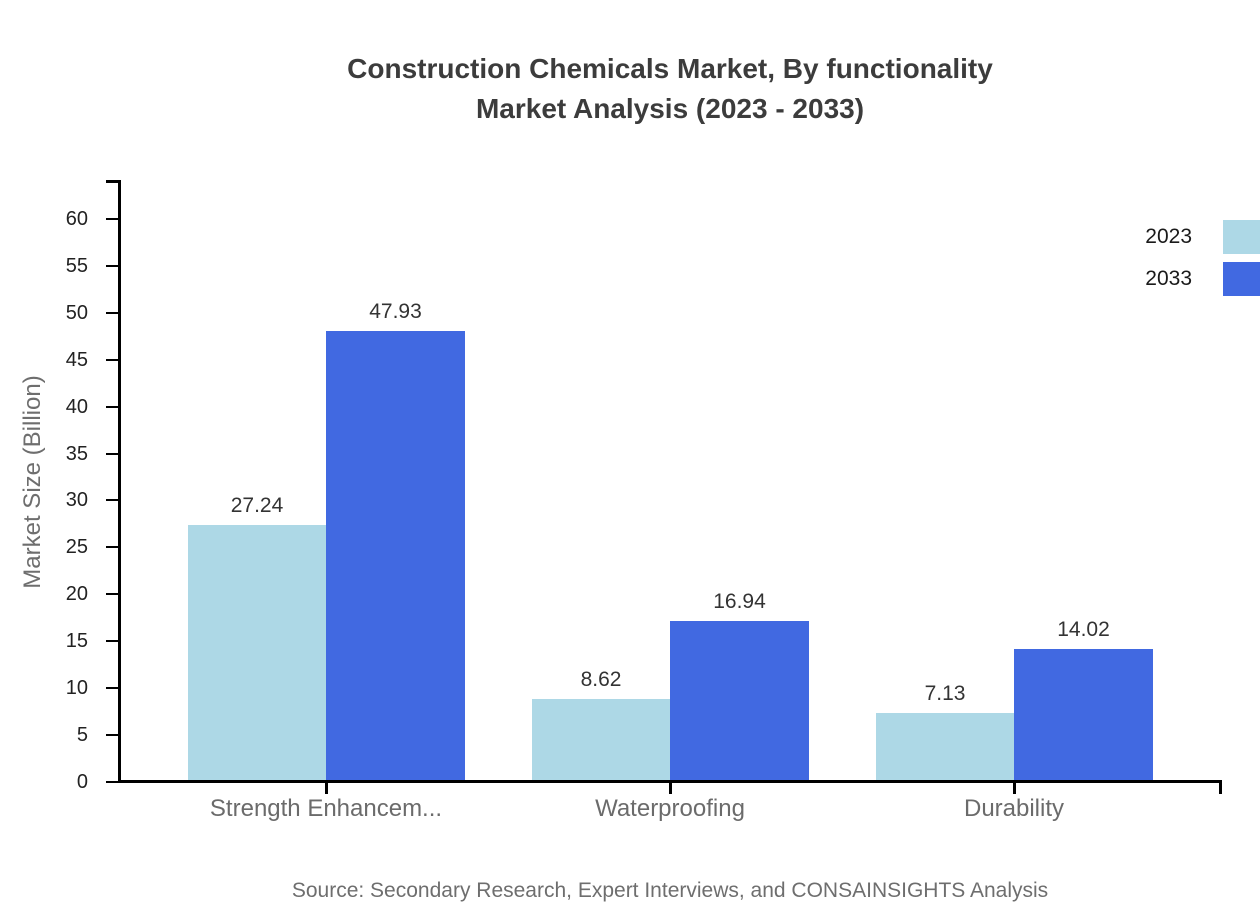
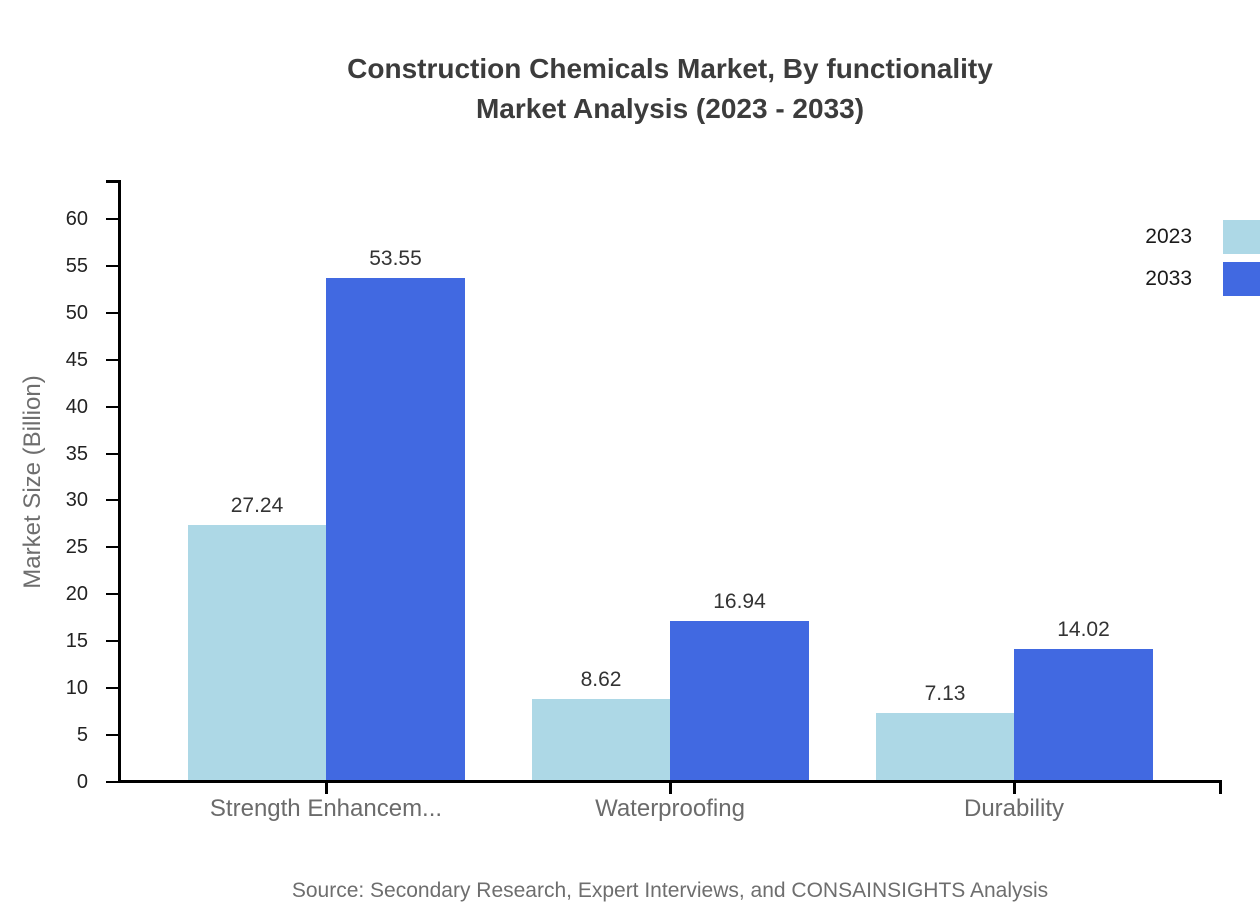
2033/Strength Enhancem...: 47.93 -> 53.55
